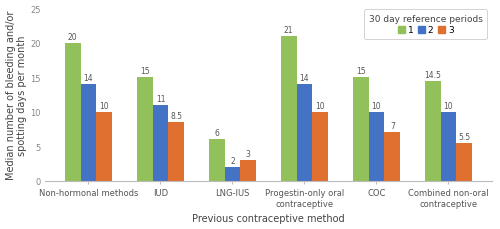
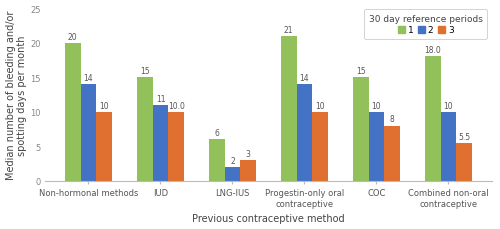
3/IUD: 8.5 -> 10.0
3/COC: 7 -> 8
1/Combined non-oral contraceptive: 14.5 -> 18.0
